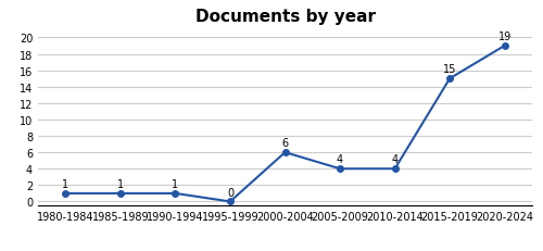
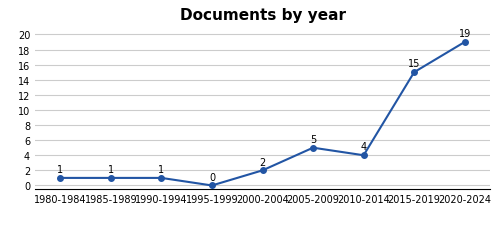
2000-2004: 6 -> 2
2005-2009: 4 -> 5
